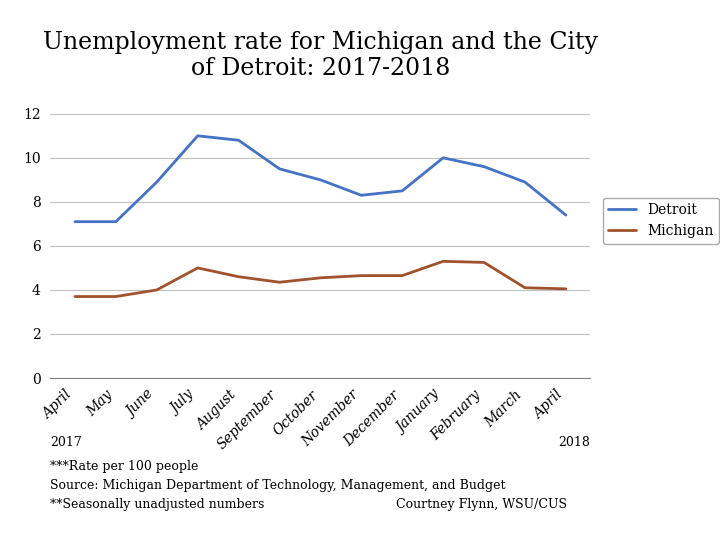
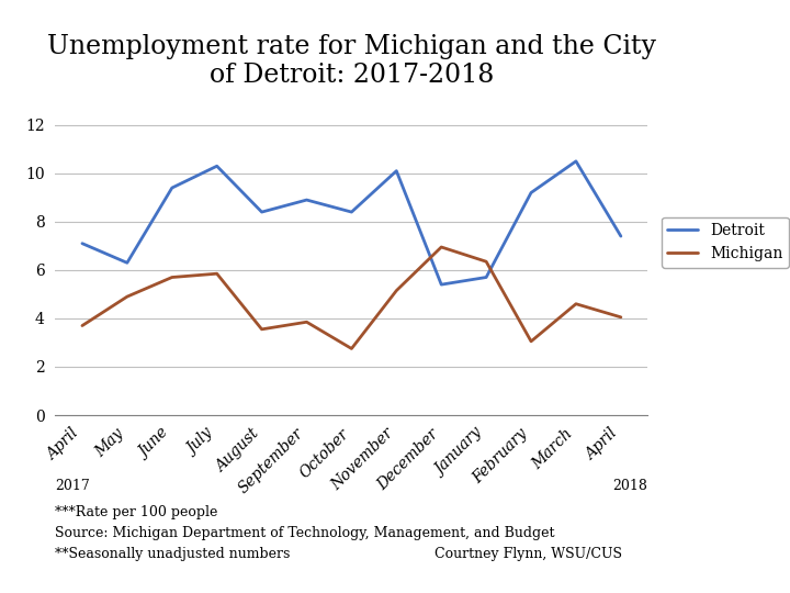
Detroit/May: 7.1 -> 6.3
Michigan/May: 3.70 -> 4.90
Detroit/June: 8.9 -> 9.4
Michigan/June: 4.00 -> 5.70
Detroit/July: 11.0 -> 10.3
Michigan/July: 5.00 -> 5.85
Detroit/August: 10.8 -> 8.4
Michigan/August: 4.60 -> 3.55
Detroit/September: 9.5 -> 8.9
Michigan/September: 4.35 -> 3.85
Detroit/October: 9.0 -> 8.4
Michigan/October: 4.55 -> 2.75
Detroit/November: 8.3 -> 10.1
Michigan/November: 4.65 -> 5.15
Detroit/December: 8.5 -> 5.4
Michigan/December: 4.65 -> 6.95
Detroit/January: 10.0 -> 5.7
Michigan/January: 5.30 -> 6.35
Detroit/February: 9.6 -> 9.2
Michigan/February: 5.25 -> 3.05
Detroit/March: 8.9 -> 10.5
Michigan/March: 4.10 -> 4.60
